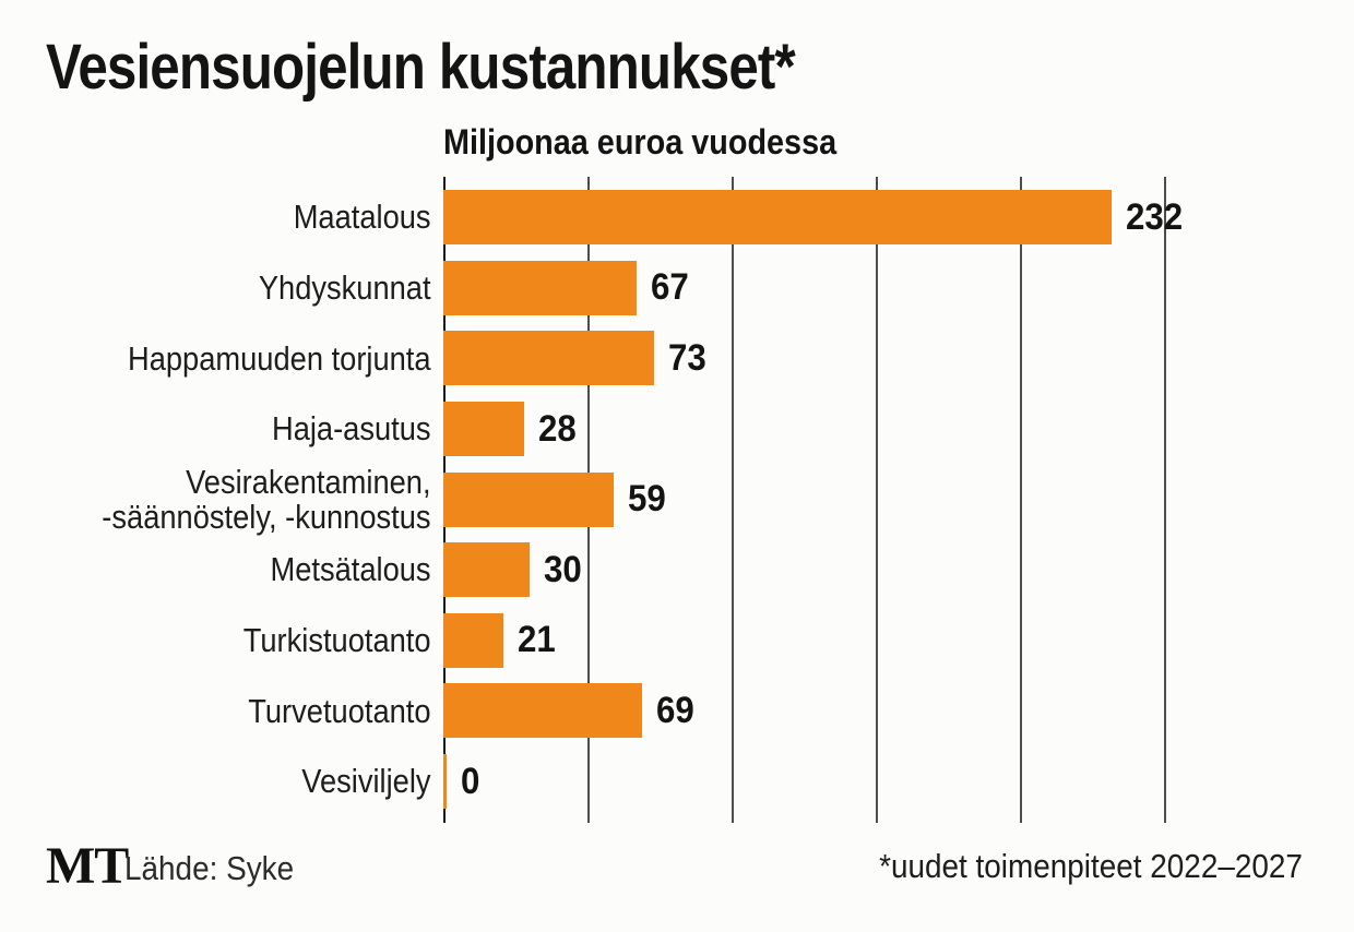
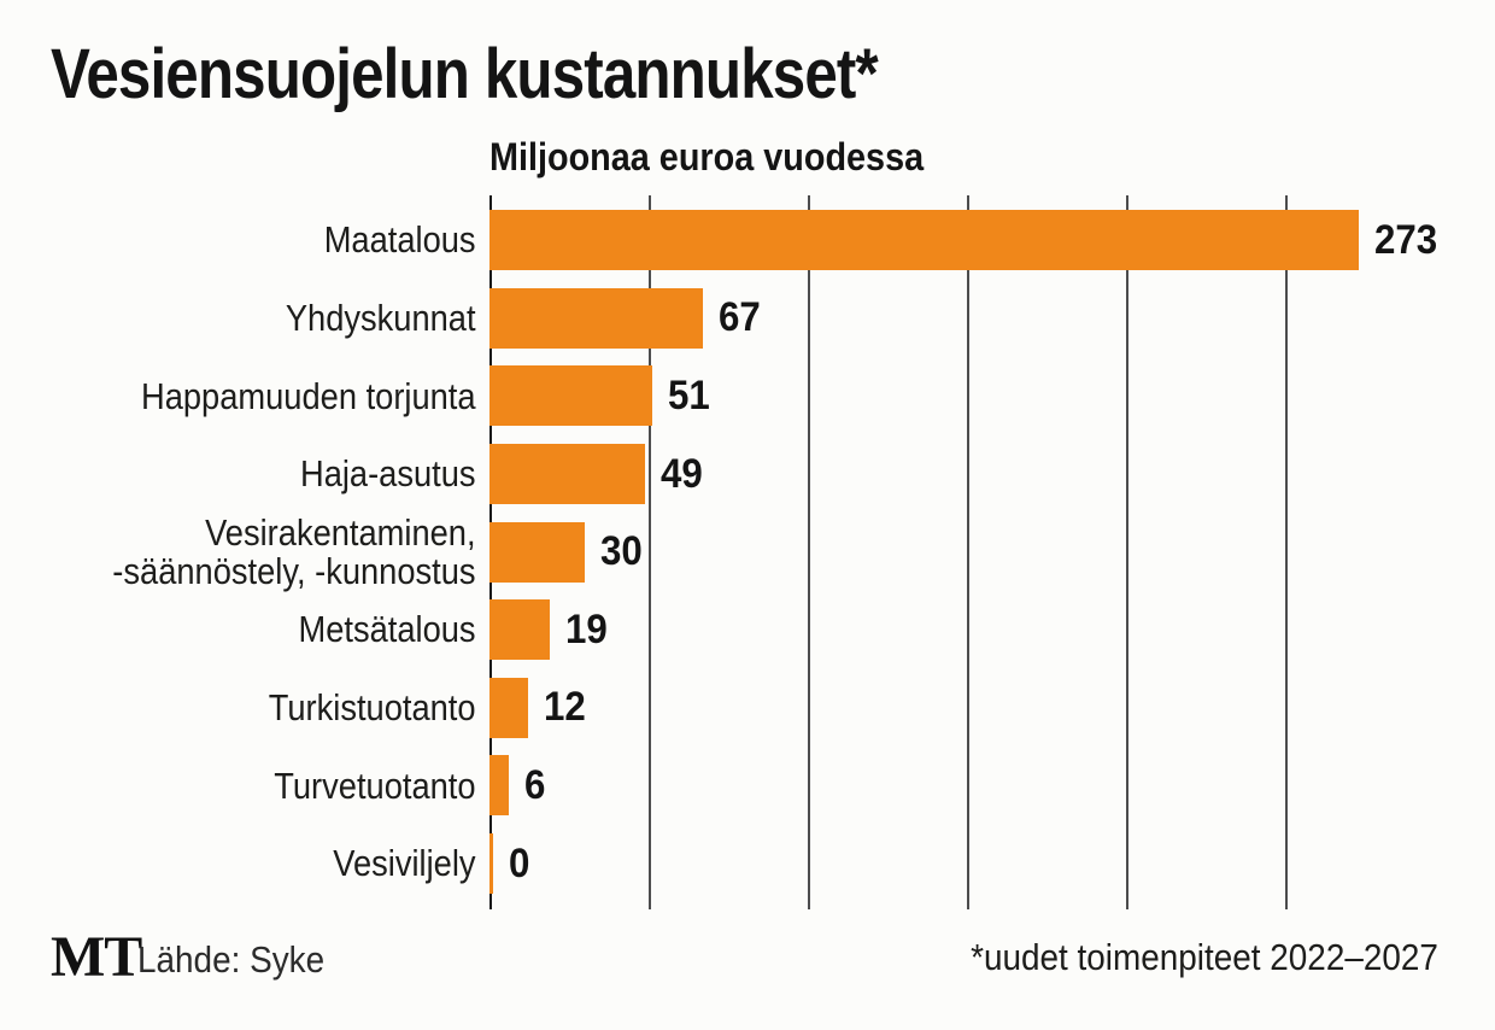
Maatalous: 232 -> 273
Happamuuden torjunta: 73 -> 51
Haja-asutus: 28 -> 49
Vesirakentaminen, -säännöstely, -kunnostus: 59 -> 30
Metsätalous: 30 -> 19
Turkistuotanto: 21 -> 12
Turvetuotanto: 69 -> 6
